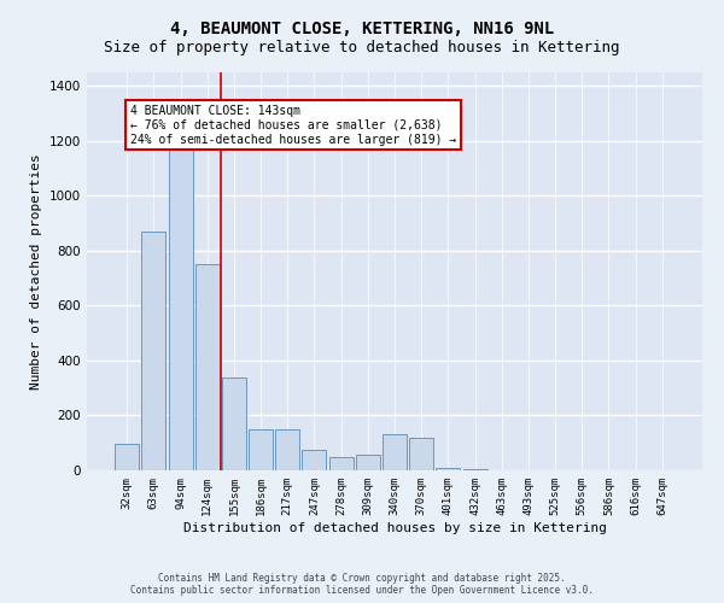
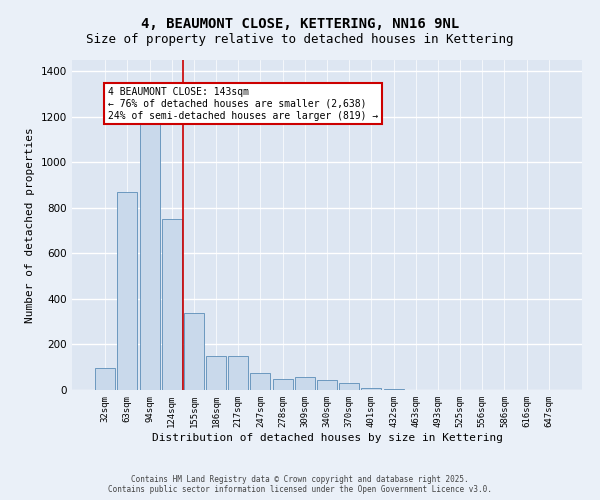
340sqm: 130 -> 45
370sqm: 120 -> 30
